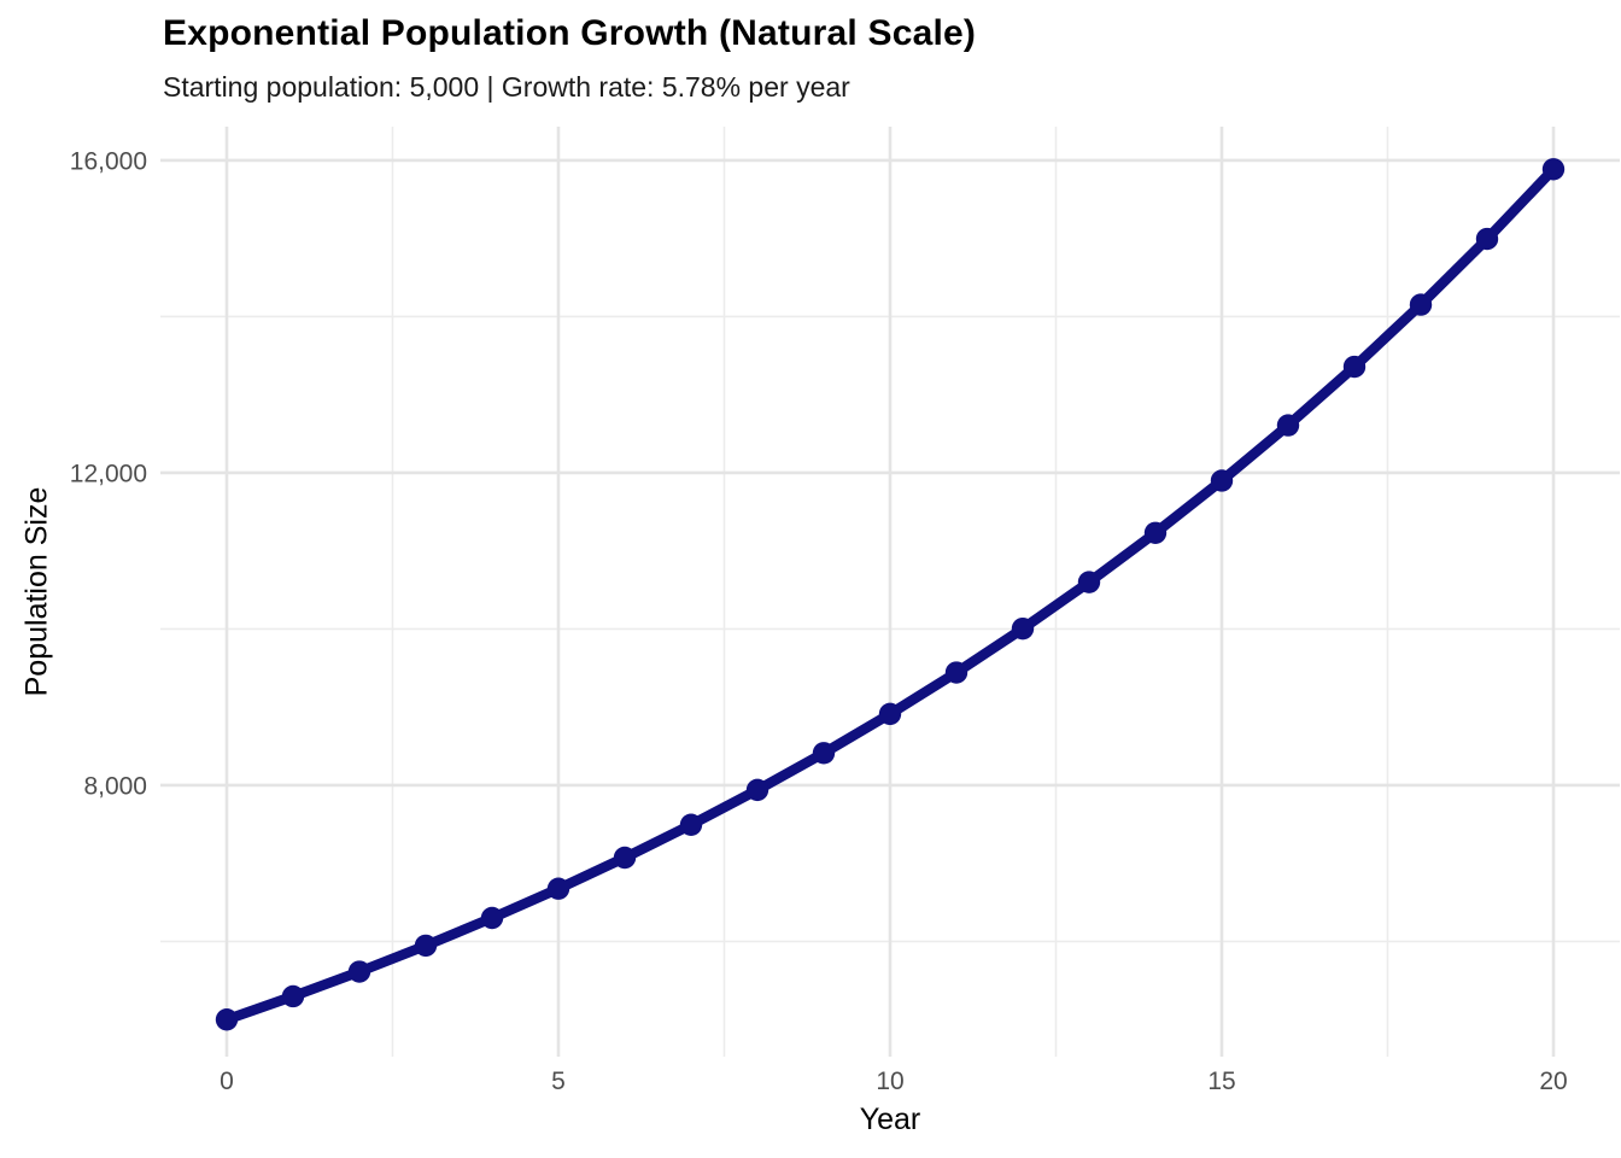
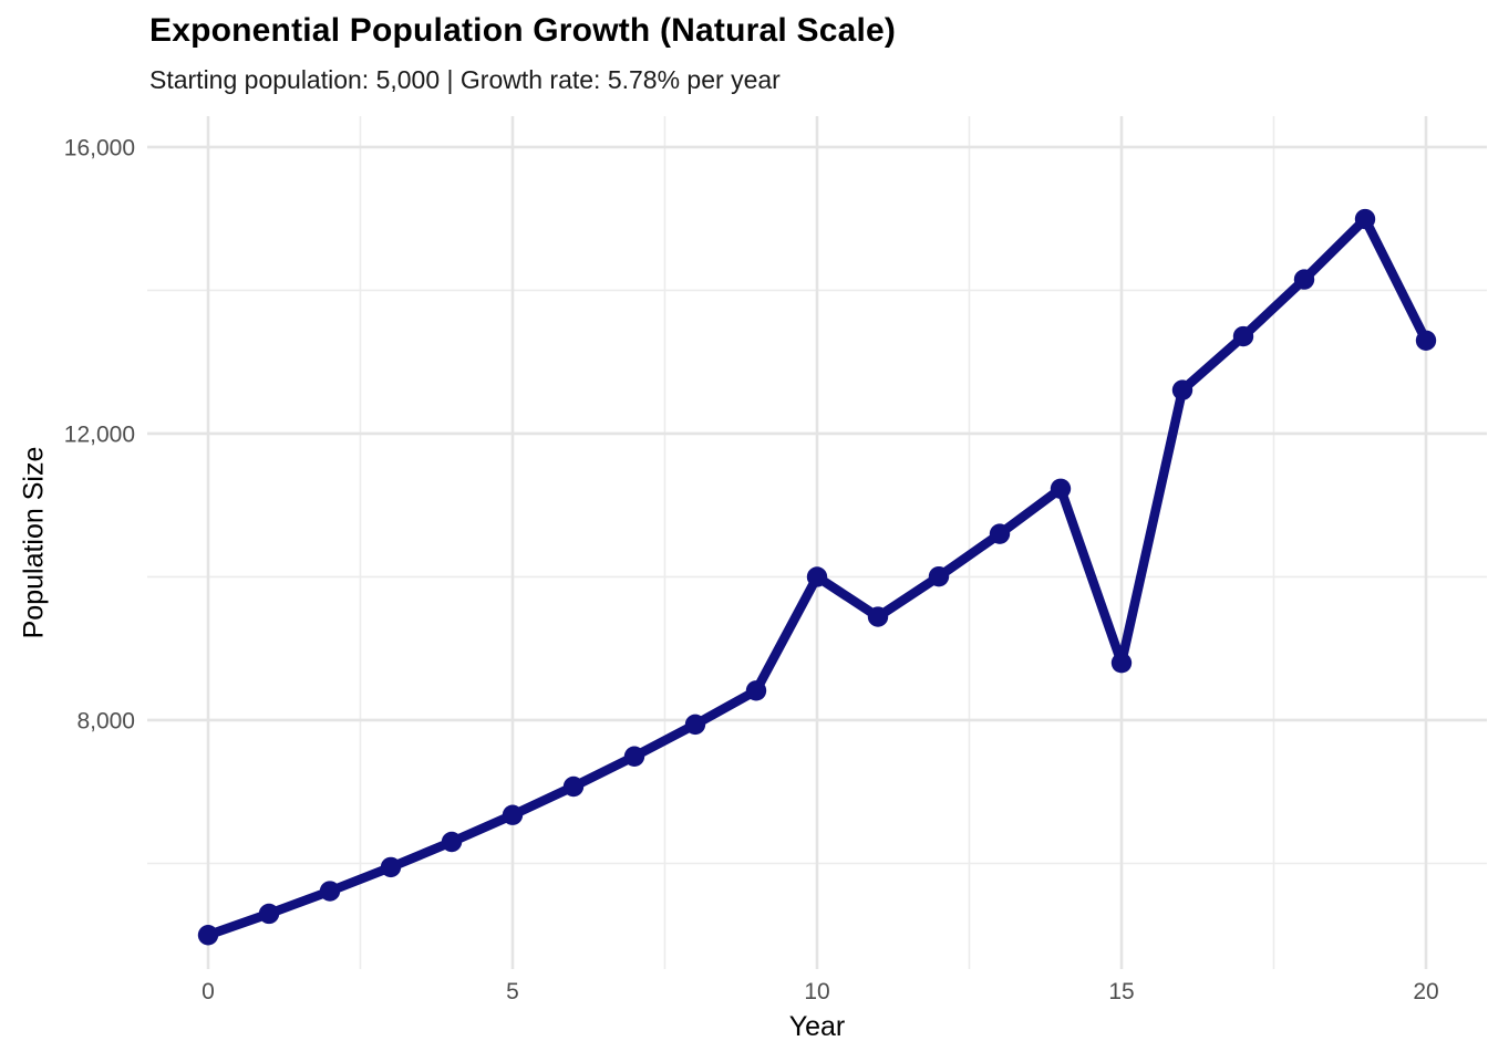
10: 8900 -> 10000
15: 11900 -> 8800
20: 15900 -> 13300
